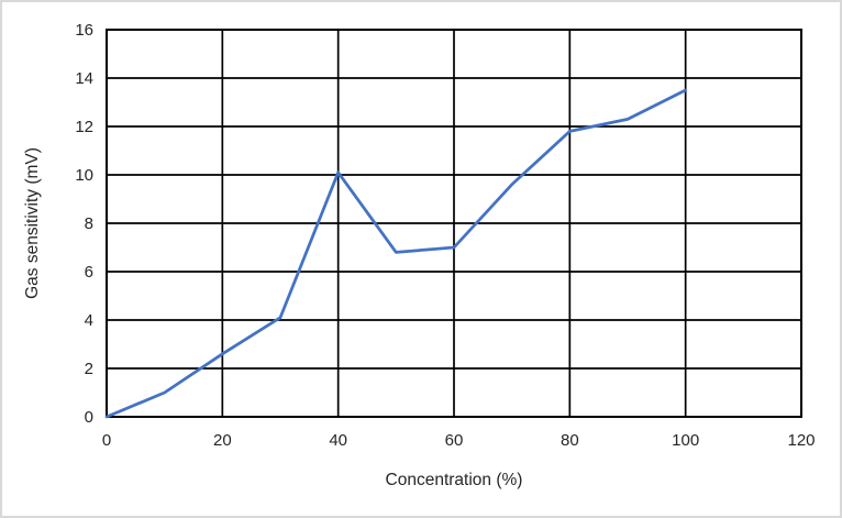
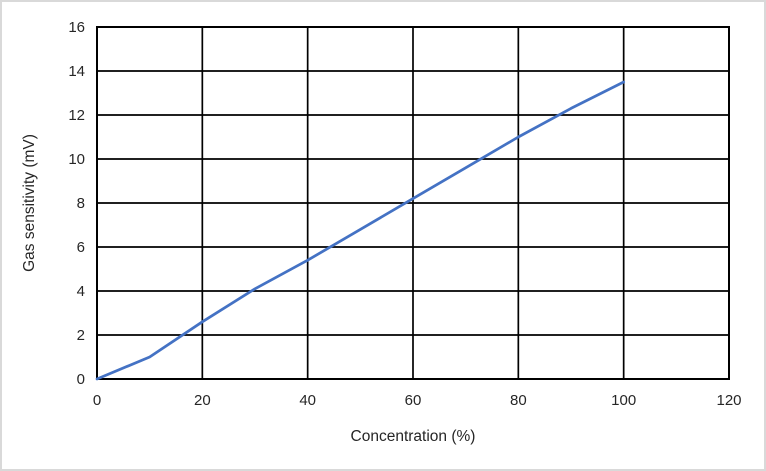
40: 10.1 -> 5.4
60: 7.0 -> 8.2
80: 11.8 -> 11.0
